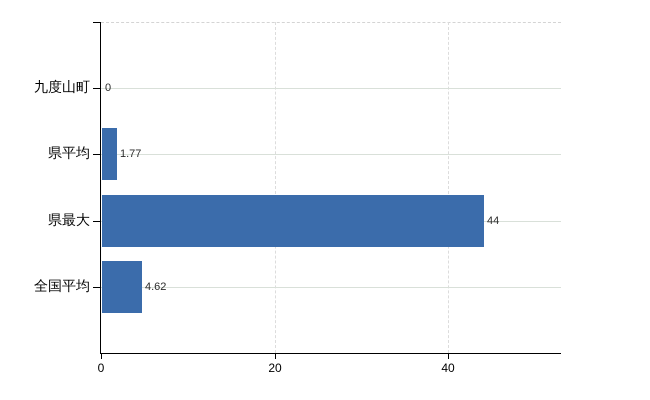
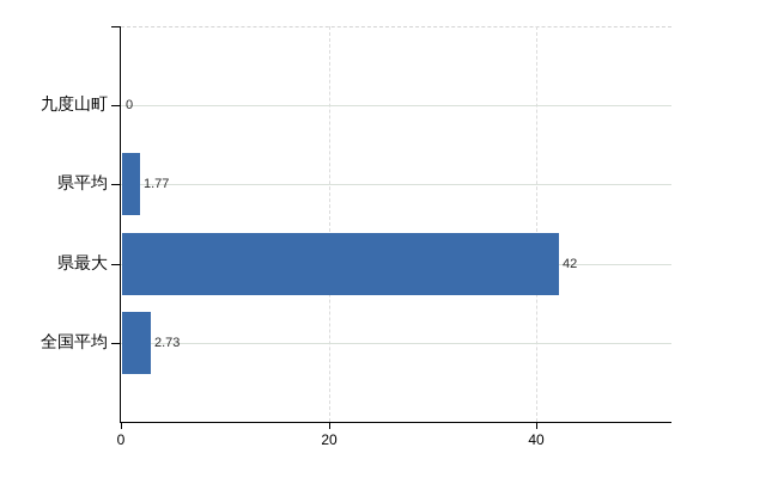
県最大: 44 -> 42
全国平均: 4.62 -> 2.73
